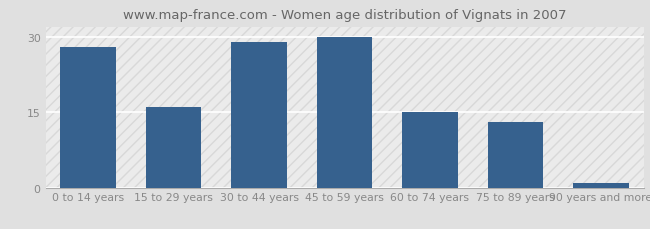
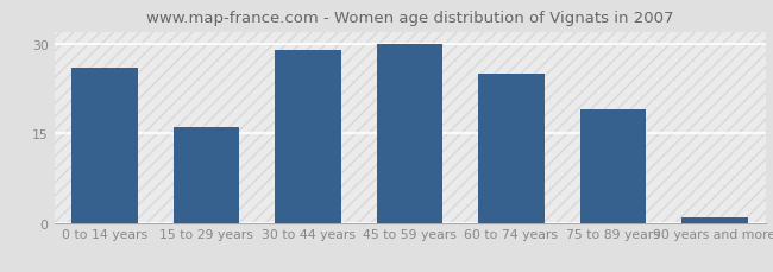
0 to 14 years: 28 -> 26
60 to 74 years: 15 -> 25
75 to 89 years: 13 -> 19
